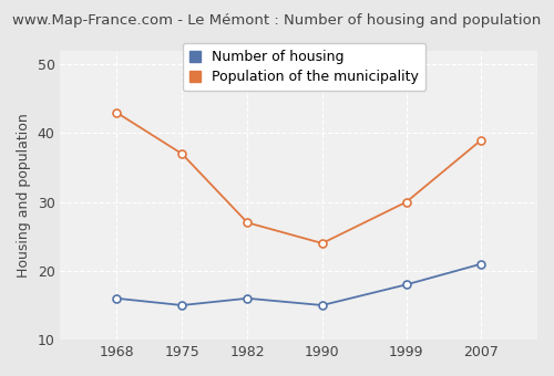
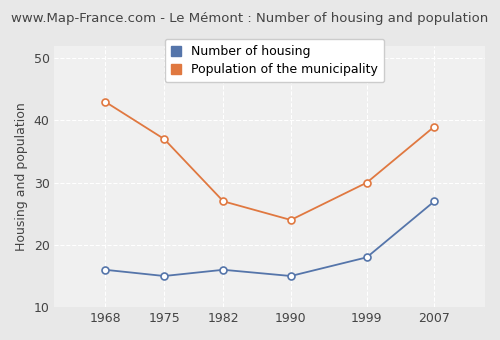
Number of housing/2007: 21 -> 27
